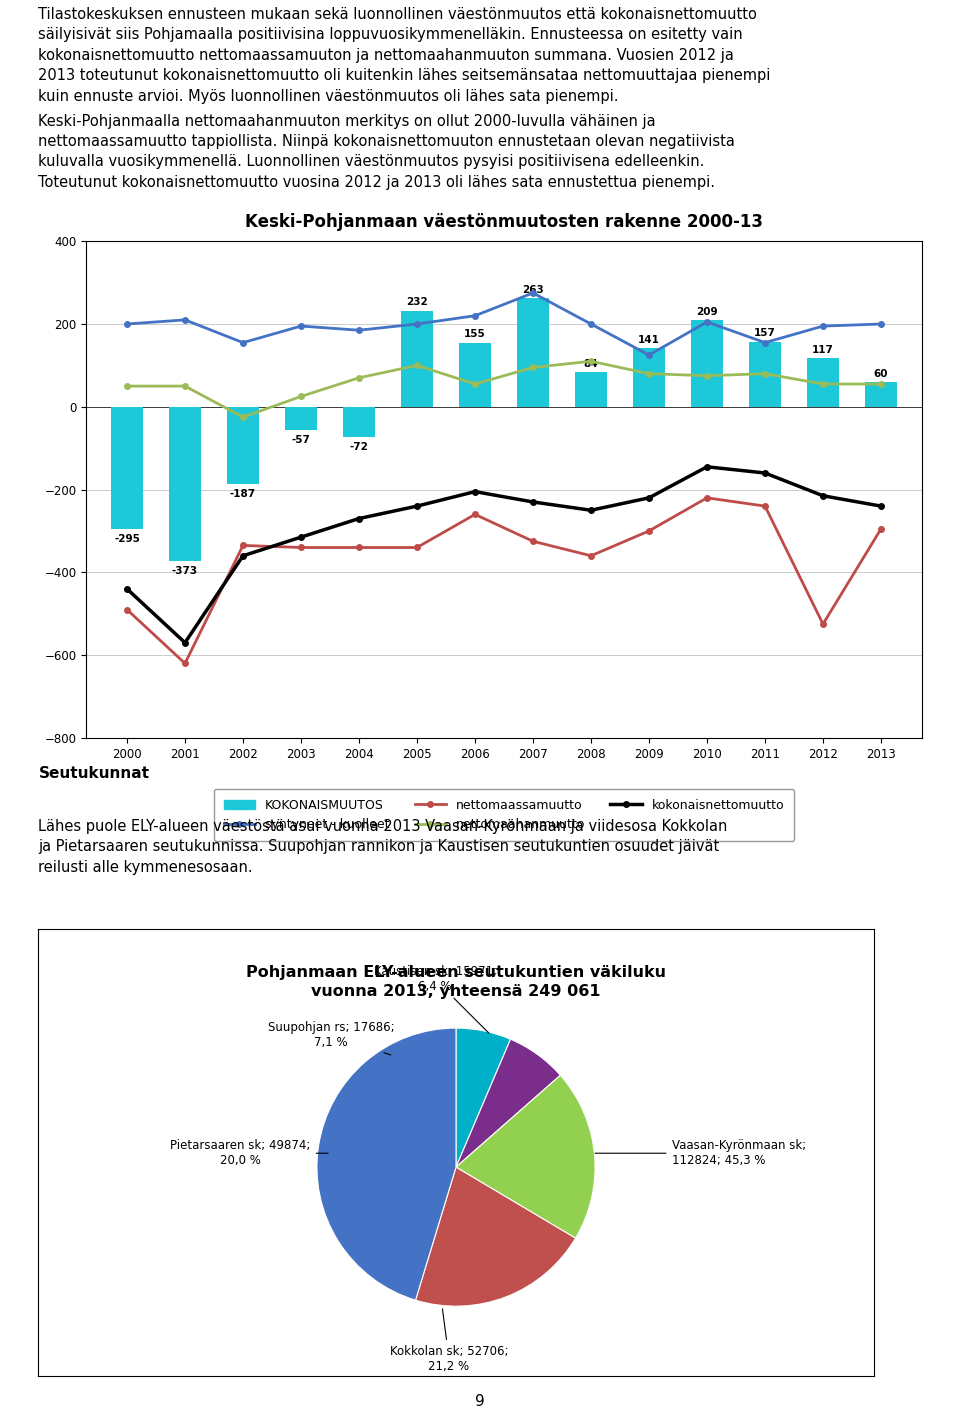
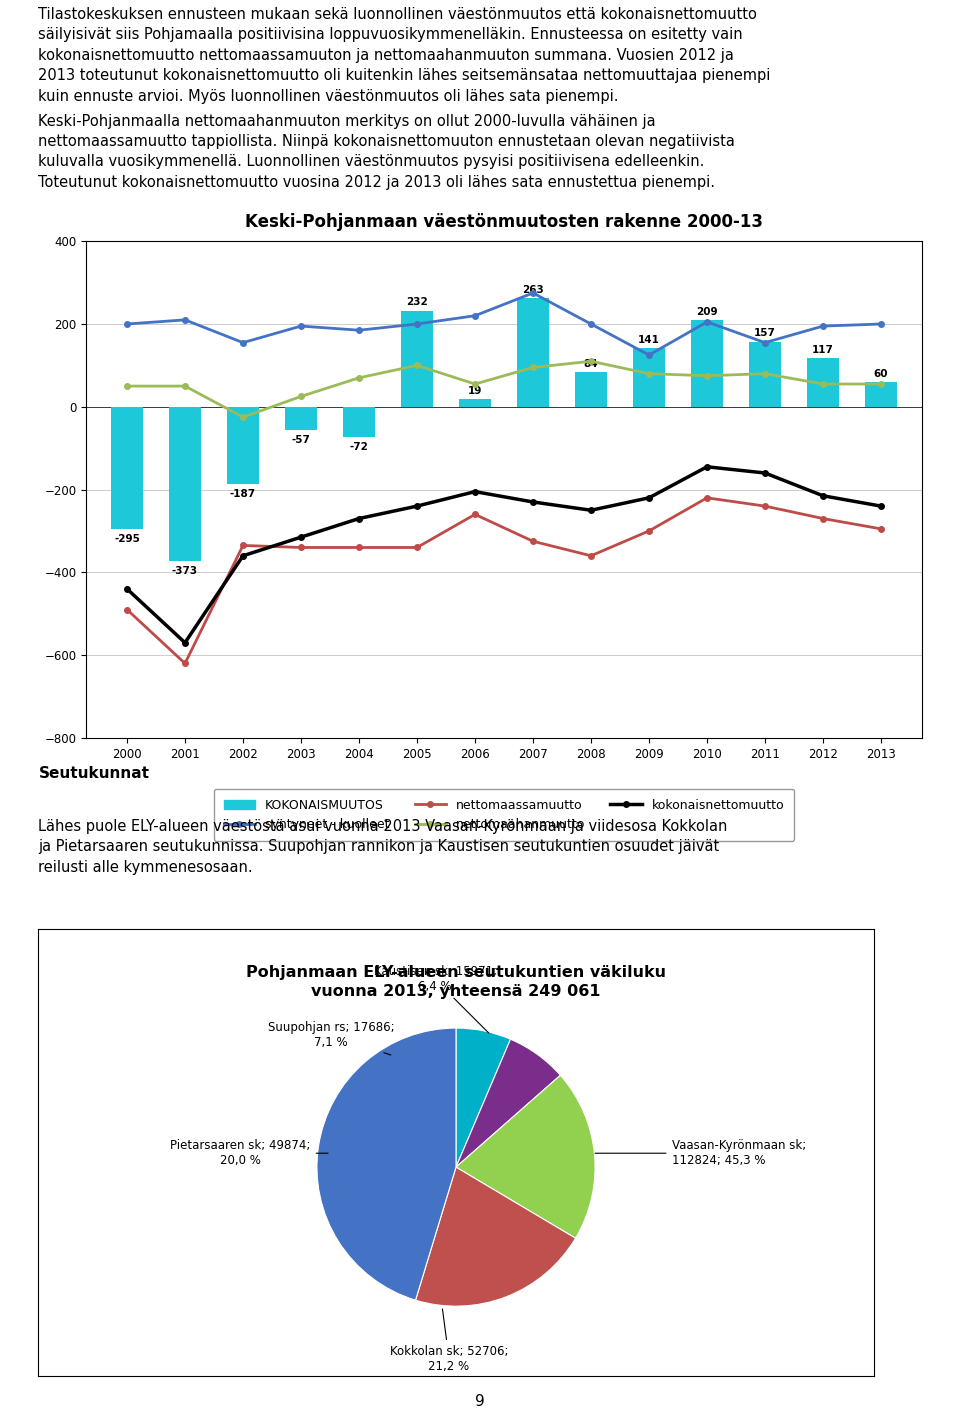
KOKONAISMUUTOS/2006: 155 -> 19
nettomaassamuutto/2012: -525 -> -270
